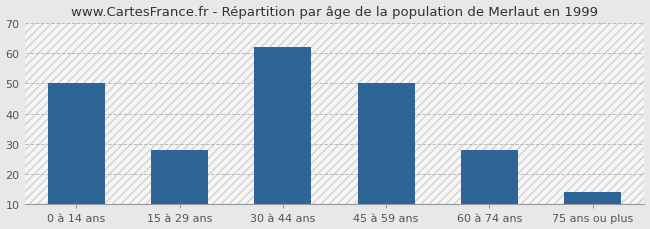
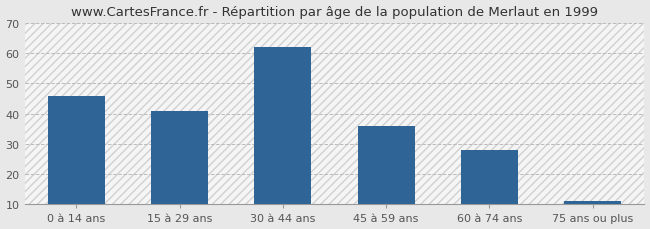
0 à 14 ans: 50 -> 46
15 à 29 ans: 28 -> 41
45 à 59 ans: 50 -> 36
75 ans ou plus: 14 -> 11
